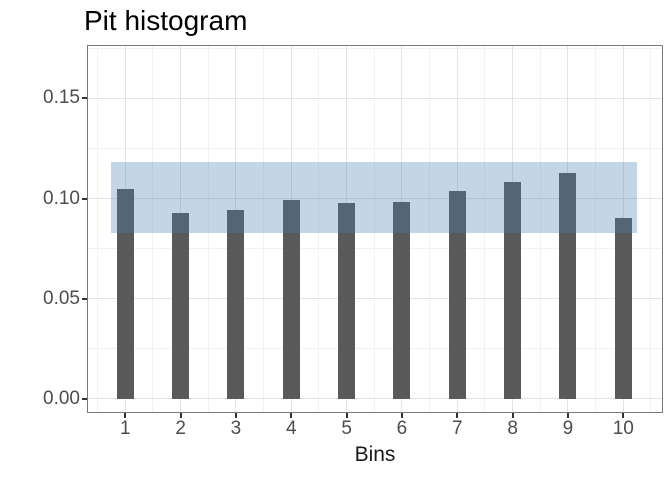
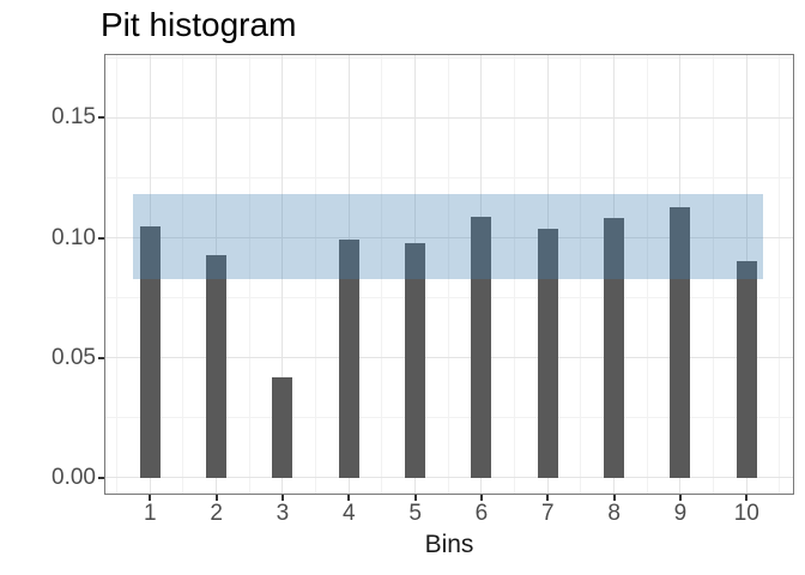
3: 0.095 -> 0.042
6: 0.099 -> 0.109
